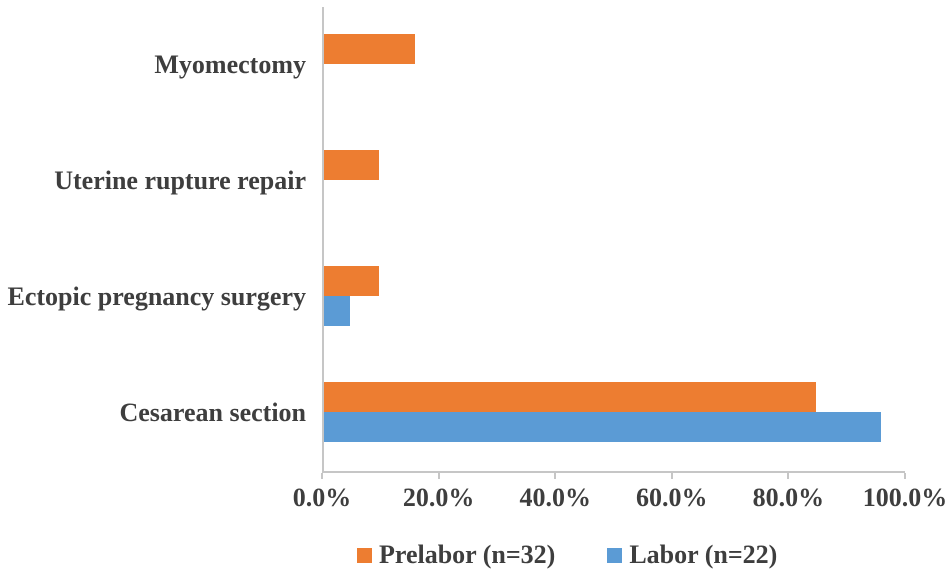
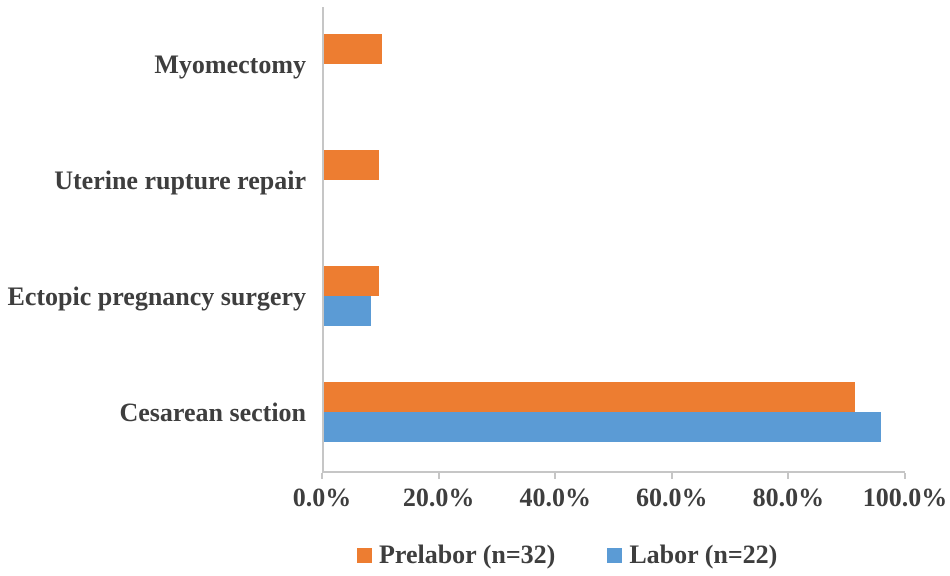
Prelabor (n=32)/Myomectomy: 16% -> 10%
Labor (n=22)/Ectopic pregnancy surgery: 4% -> 8%
Prelabor (n=32)/Cesarean section: 84% -> 91%
